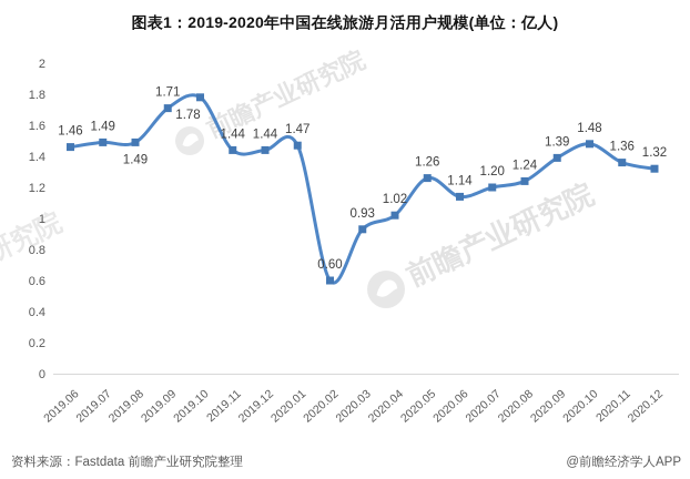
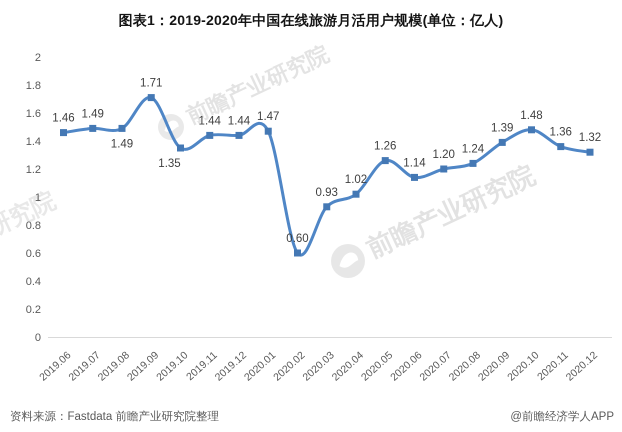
2019.10: 1.78 -> 1.35
